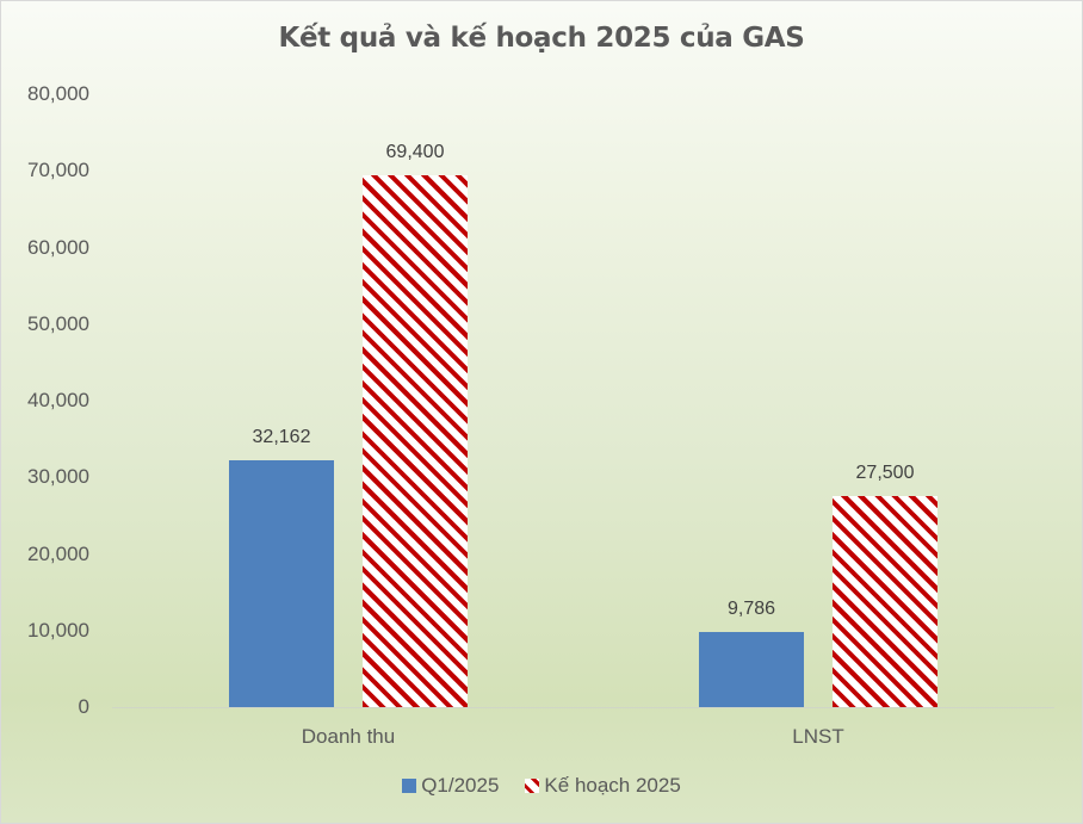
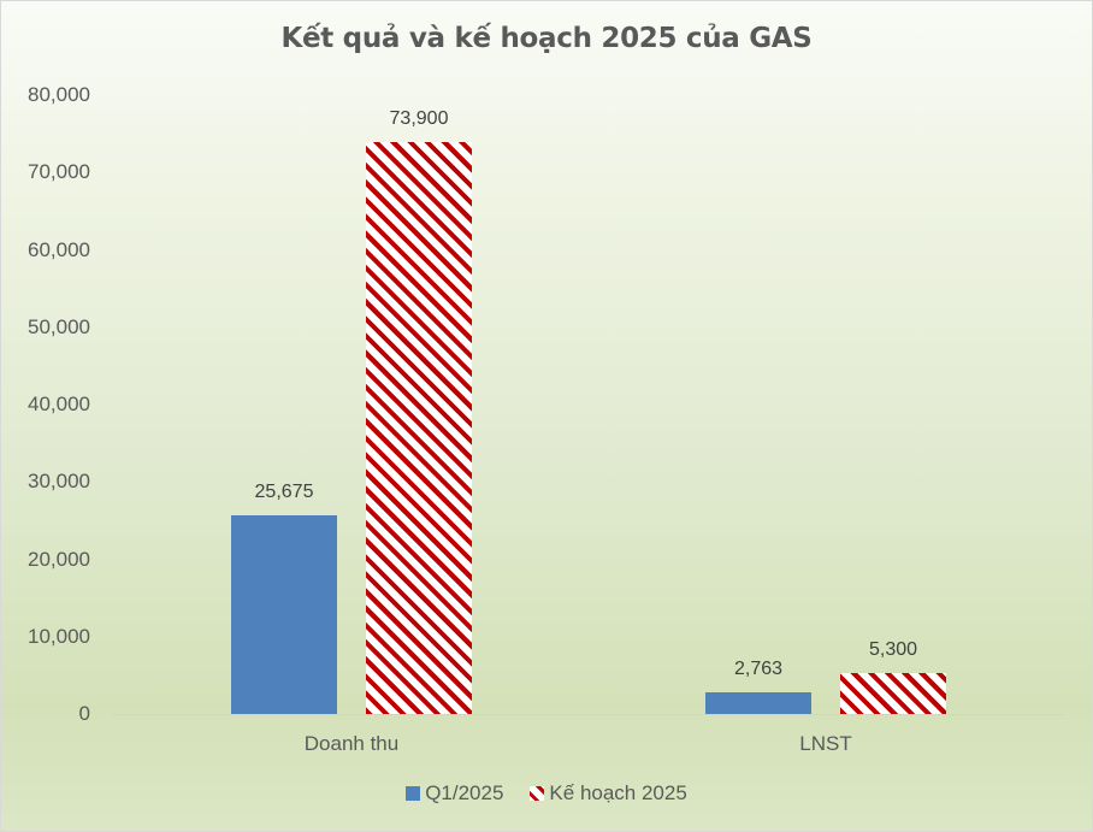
Q1/2025/Doanh thu: 32,162 -> 25,675
Kế hoạch 2025/Doanh thu: 69,400 -> 73,900
Q1/2025/LNST: 9,786 -> 2,763
Kế hoạch 2025/LNST: 27,500 -> 5,300
